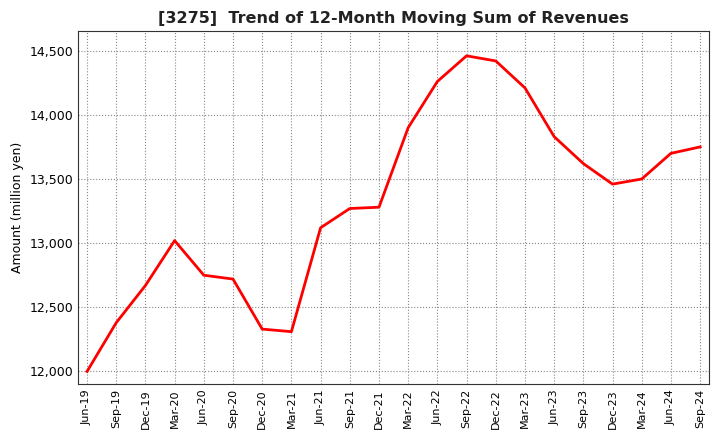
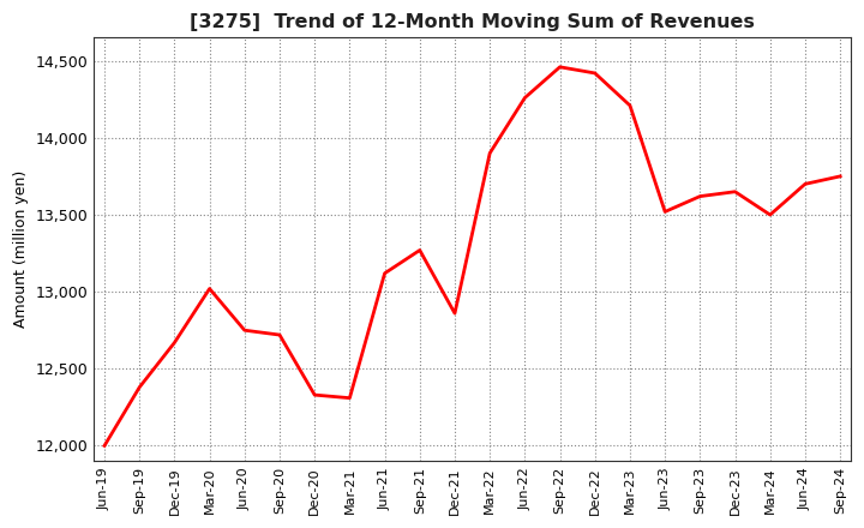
Dec-21: 13,280 -> 12,860
Jun-23: 13,830 -> 13,520
Dec-23: 13,460 -> 13,650
